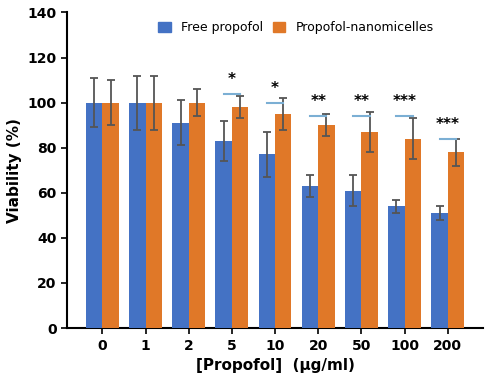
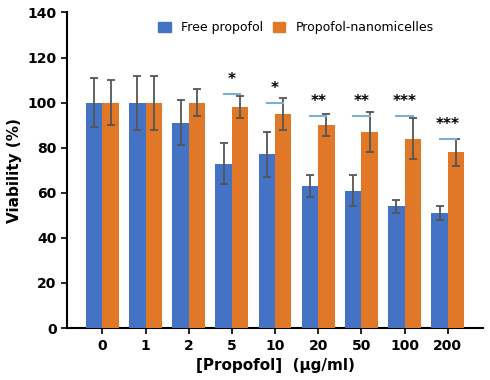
Free propofol/5: 83 -> 73
